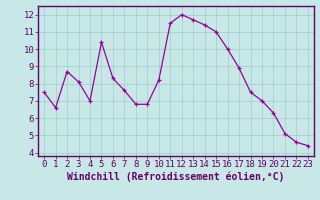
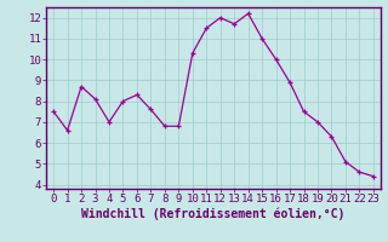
5: 10.4 -> 8.0
10: 8.2 -> 10.3
14: 11.4 -> 12.2
